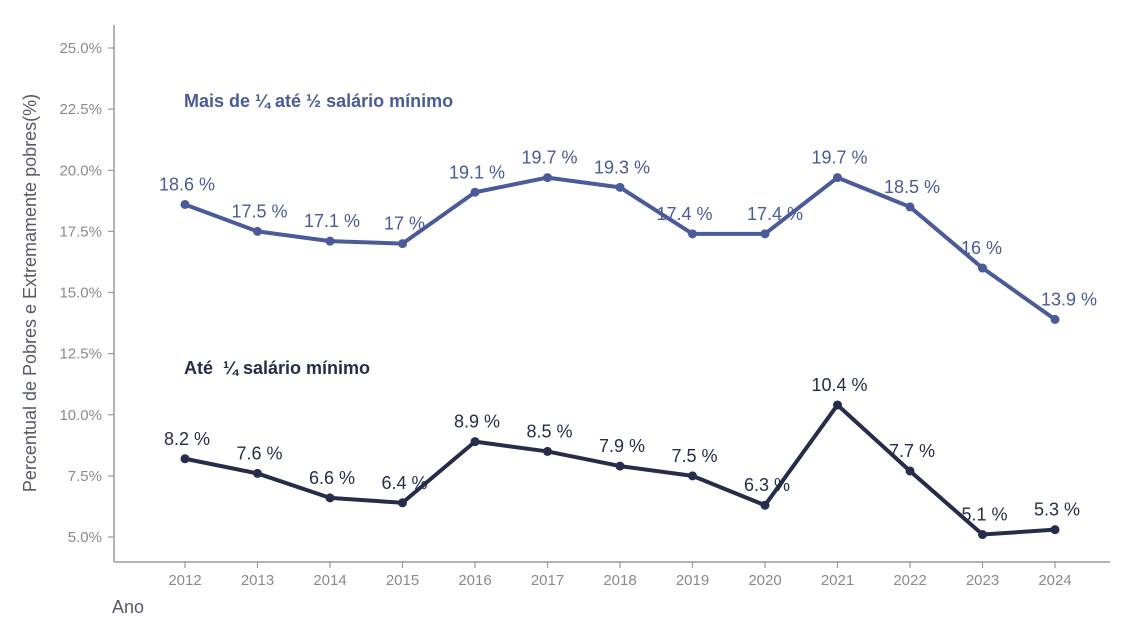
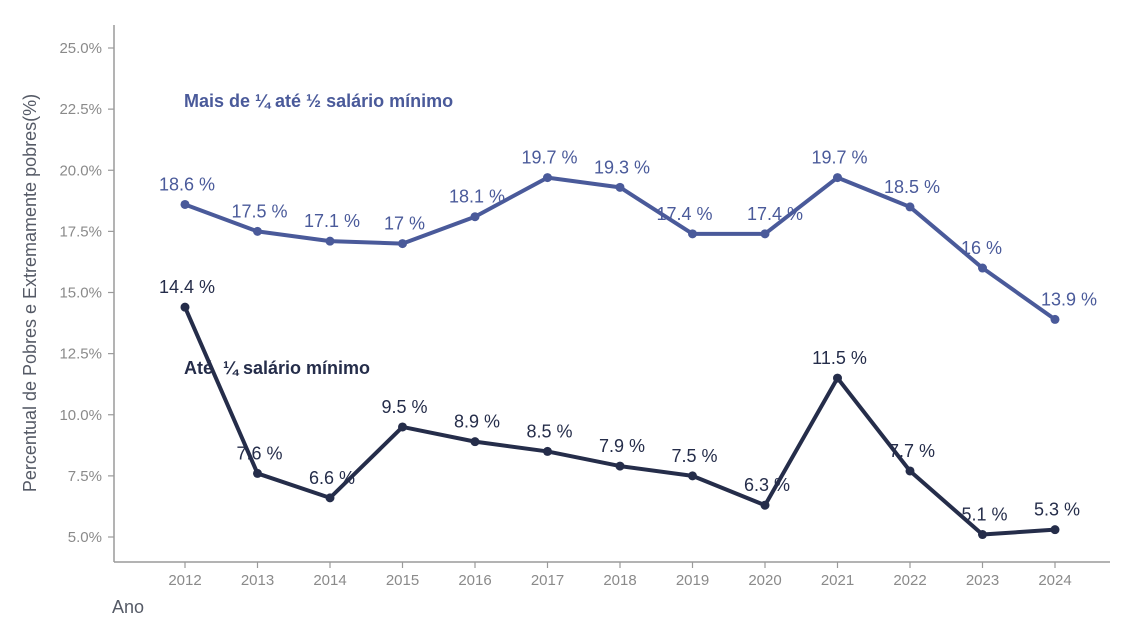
Até ¼ salário mínimo/2012: 8.2 -> 14.4
Até ¼ salário mínimo/2015: 6.4 -> 9.5
Mais de ¼ até ½ salário mínimo/2016: 19.1 -> 18.1
Até ¼ salário mínimo/2021: 10.4 -> 11.5
